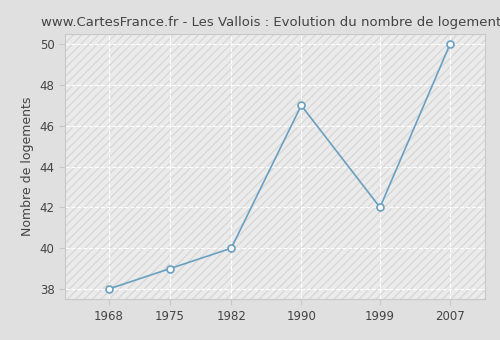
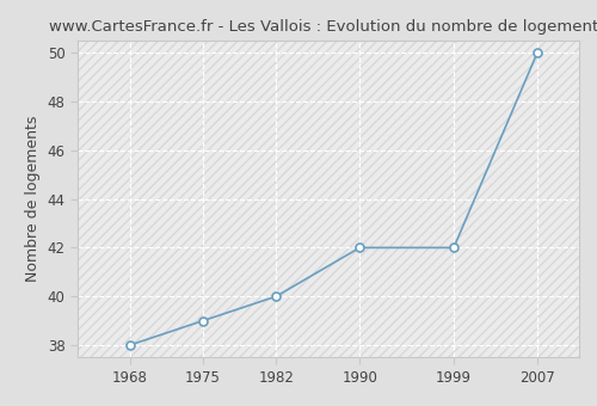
1990: 47 -> 42
